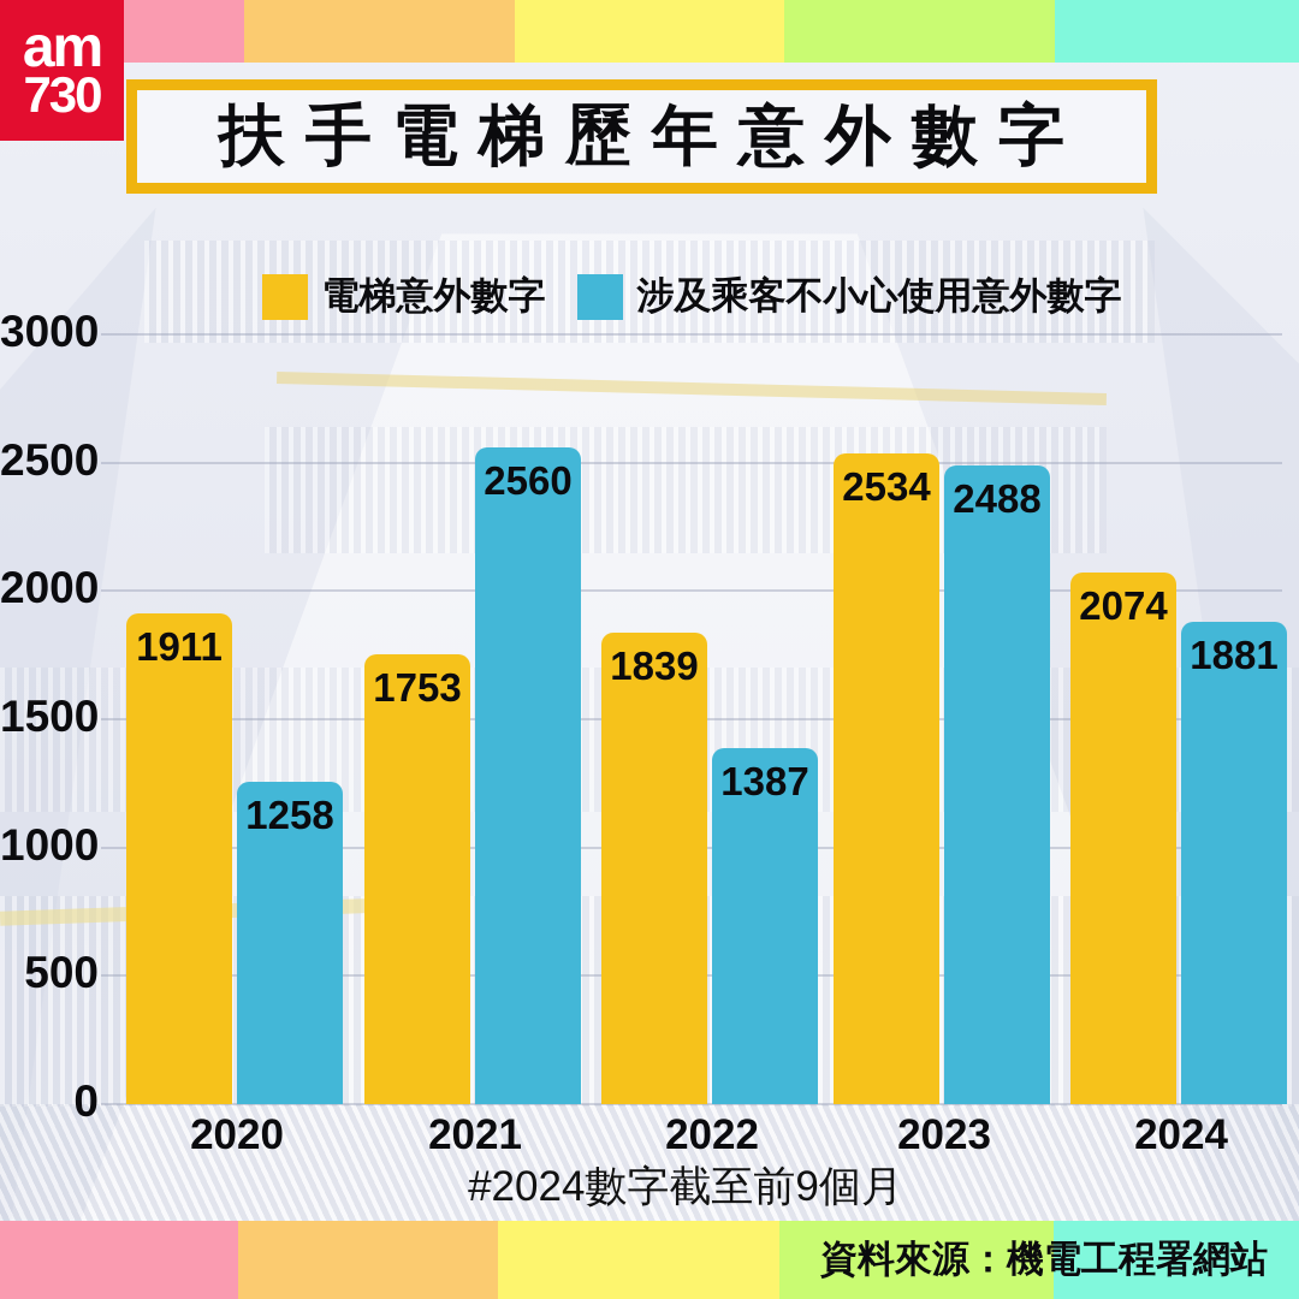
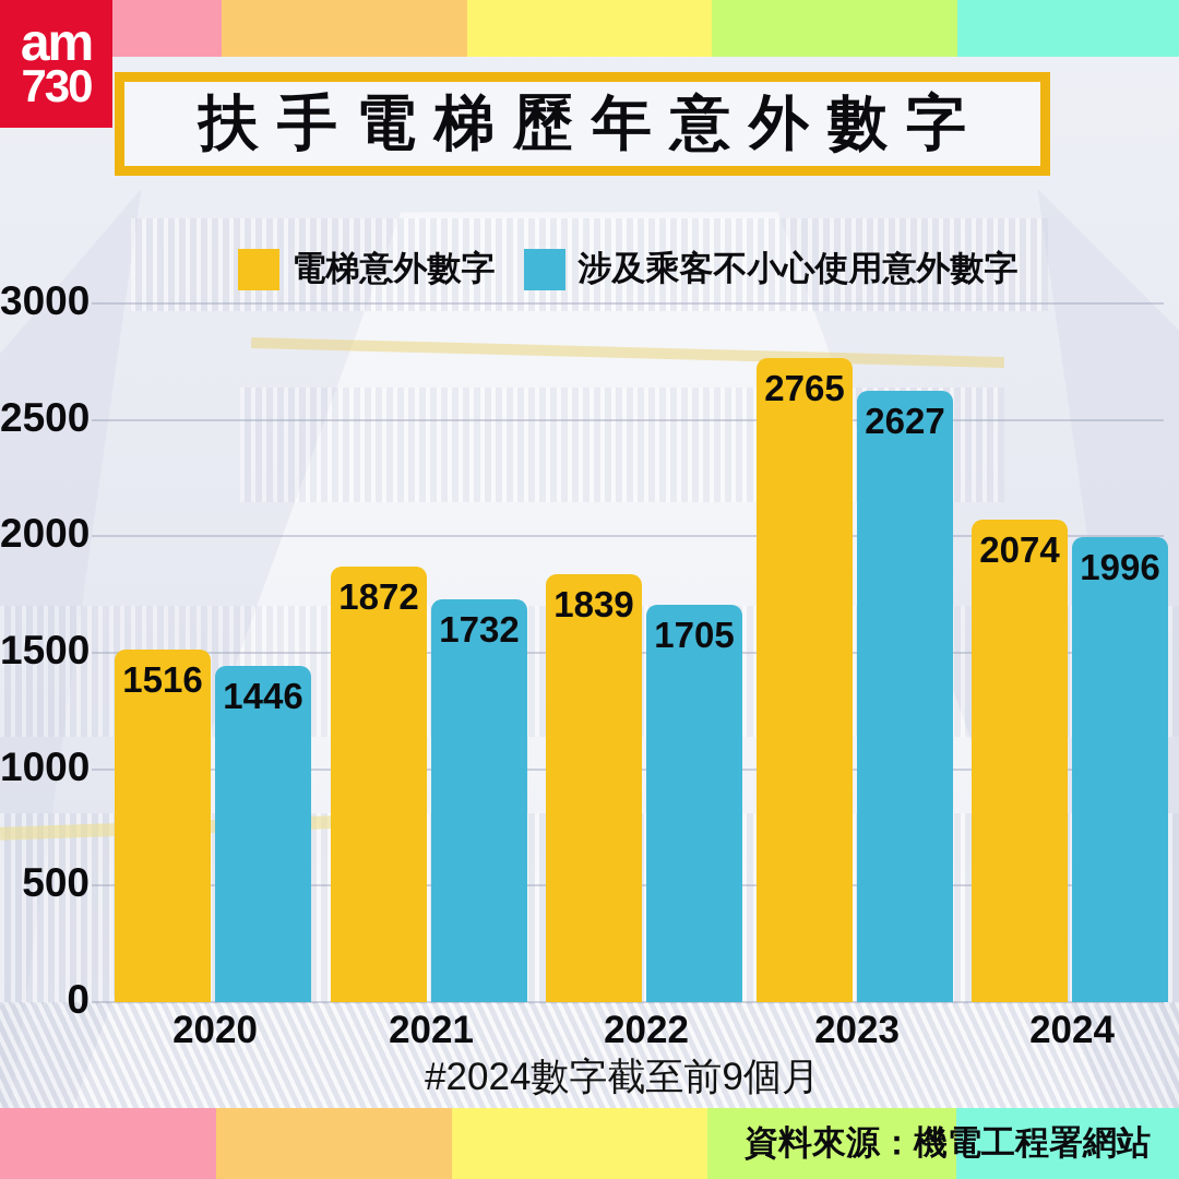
電梯意外數字/2020: 1911 -> 1516
涉及乘客不小心使用意外數字/2020: 1258 -> 1446
電梯意外數字/2021: 1753 -> 1872
涉及乘客不小心使用意外數字/2021: 2560 -> 1732
涉及乘客不小心使用意外數字/2022: 1387 -> 1705
電梯意外數字/2023: 2534 -> 2765
涉及乘客不小心使用意外數字/2023: 2488 -> 2627
涉及乘客不小心使用意外數字/2024: 1881 -> 1996
